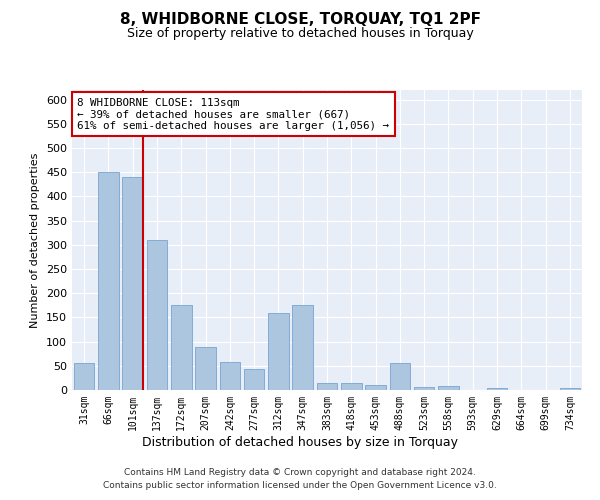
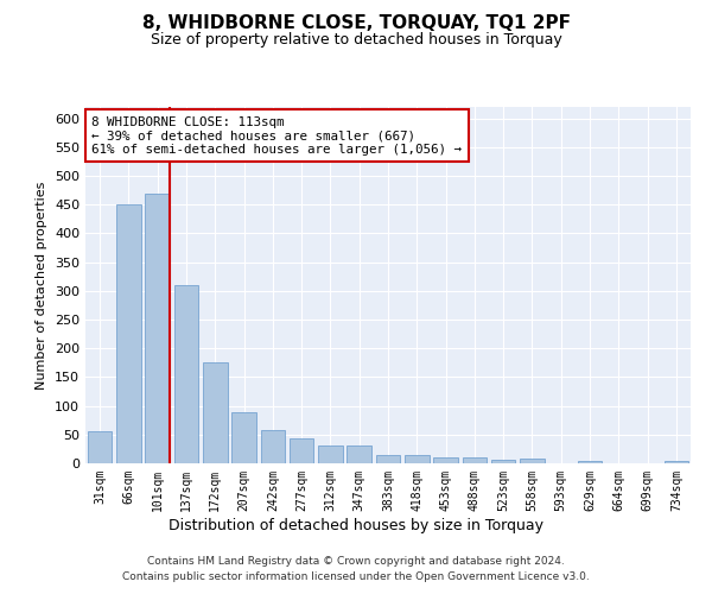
101sqm: 440 -> 470
312sqm: 160 -> 30
347sqm: 175 -> 32
488sqm: 55 -> 10
